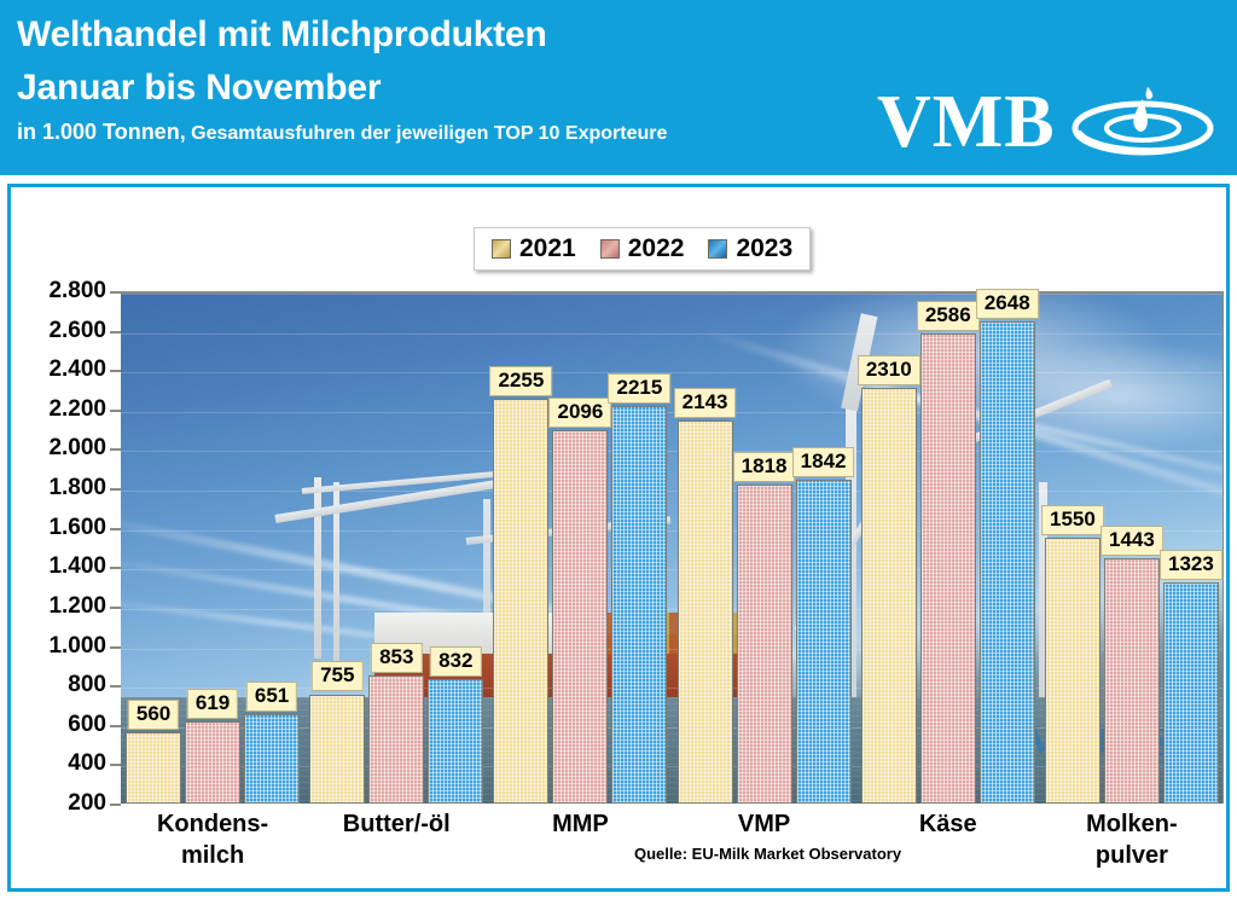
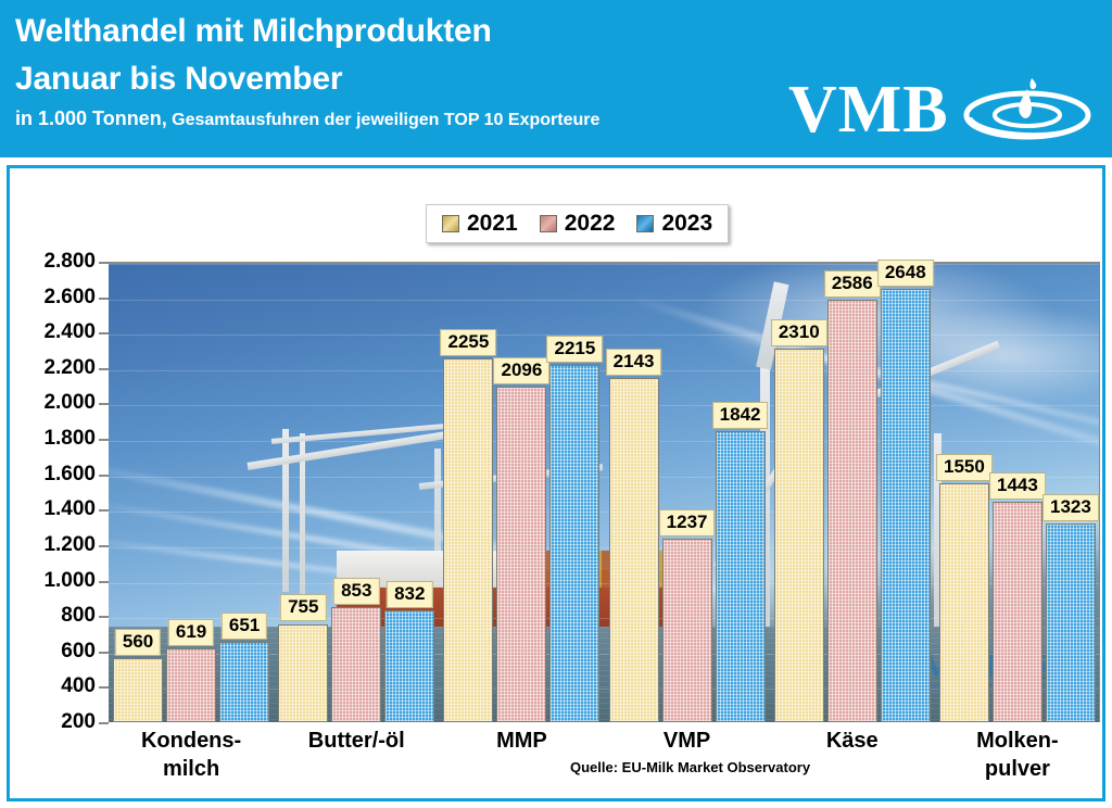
2022/VMP: 1818 -> 1237
